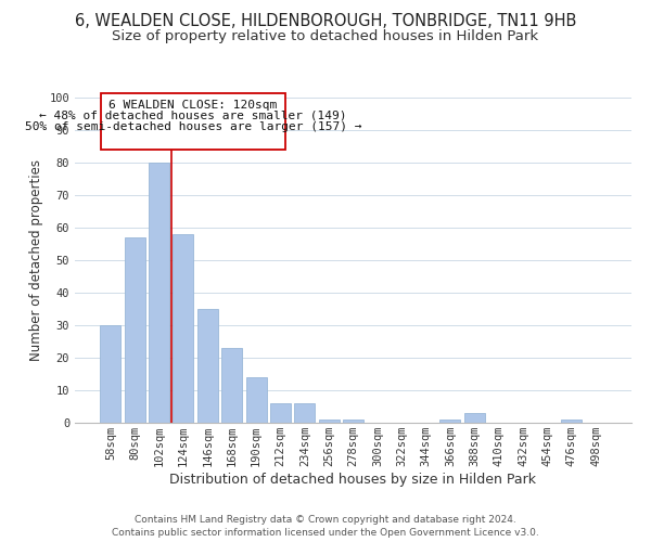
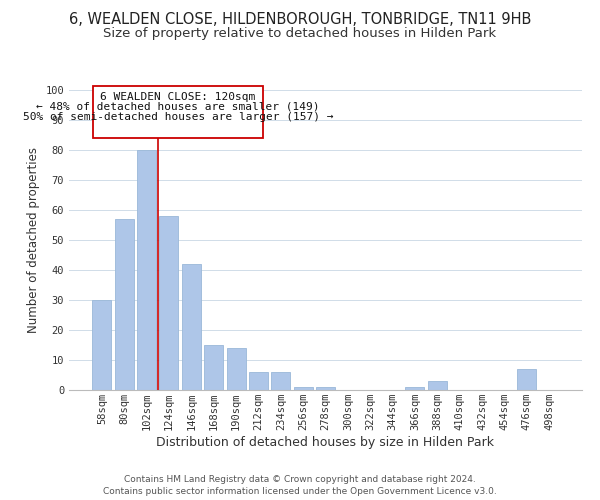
146sqm: 35 -> 42
168sqm: 23 -> 15
476sqm: 1 -> 7
